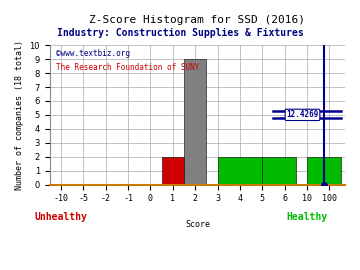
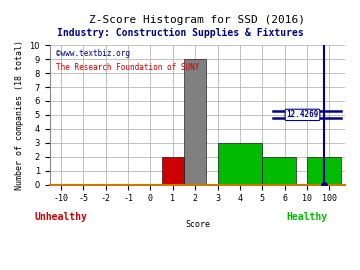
4: 2 -> 3
